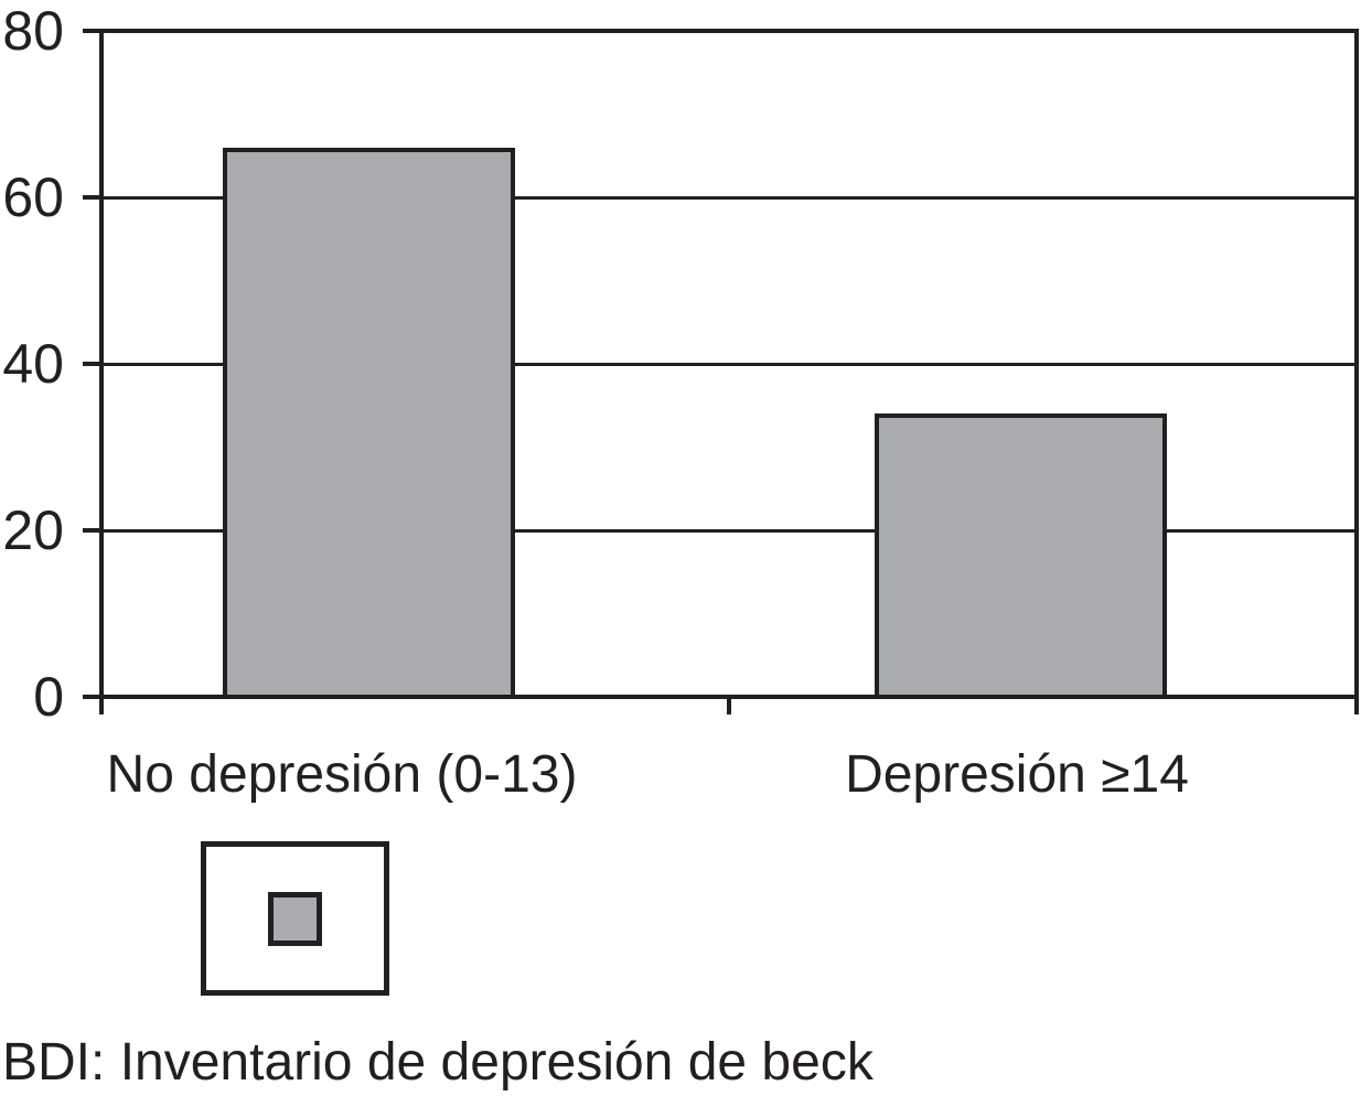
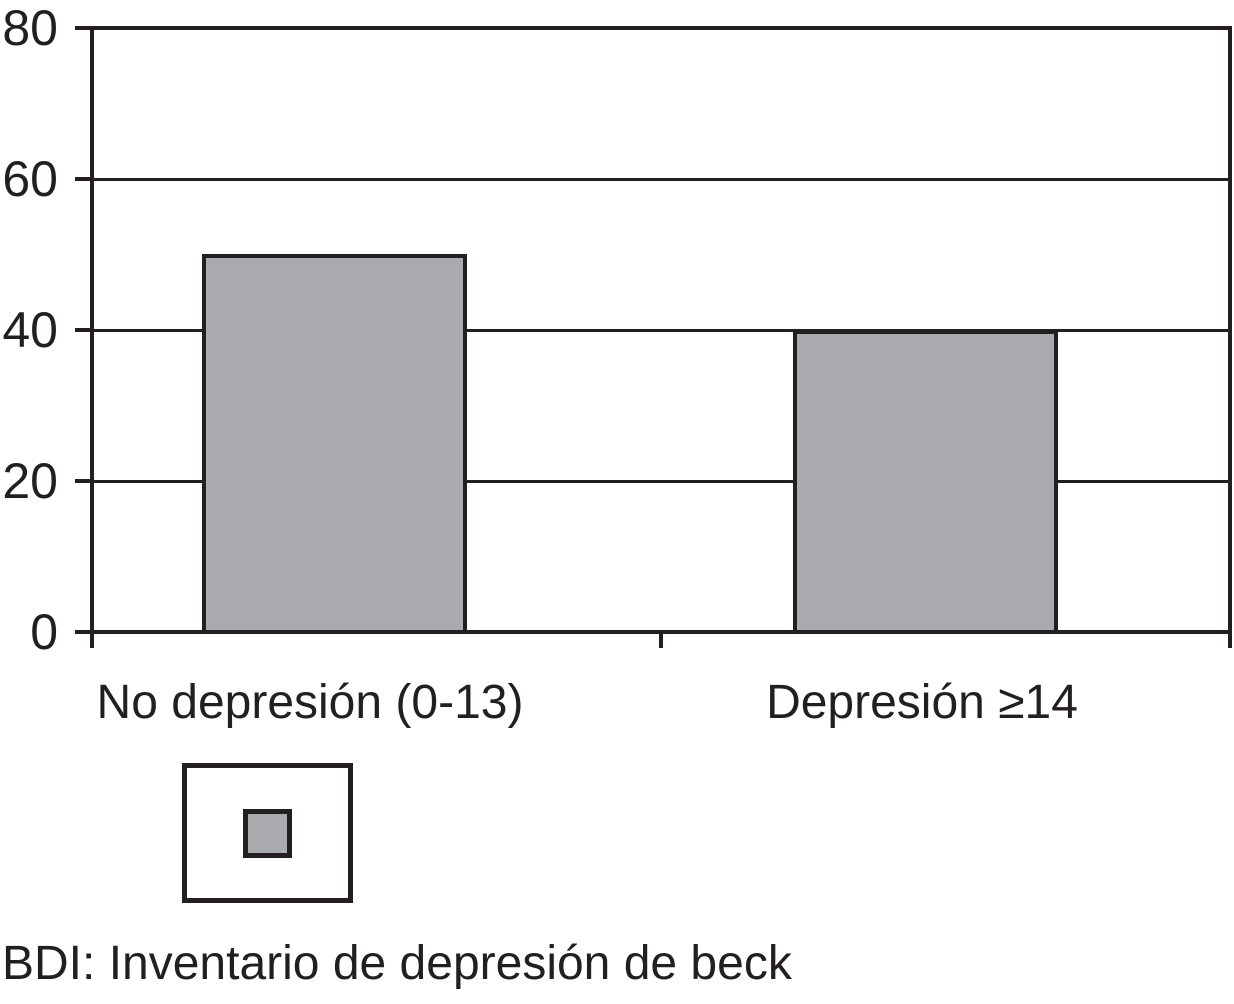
No depresión (0-13): 66 -> 50
Depresión ≥14: 34 -> 40
